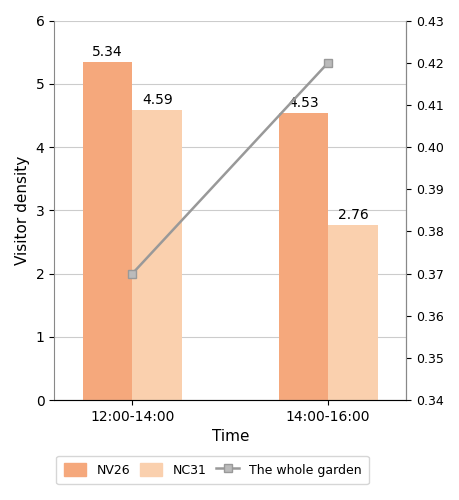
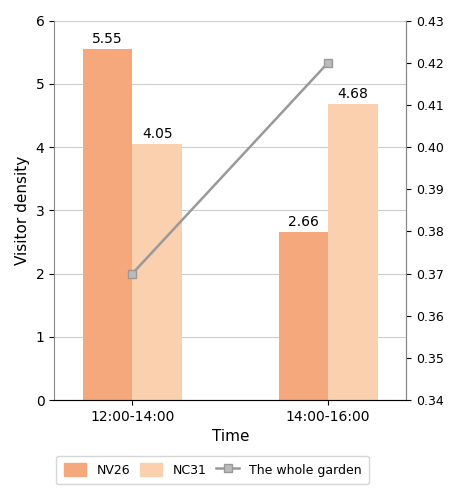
NV26/12:00-14:00: 5.34 -> 5.55
NC31/12:00-14:00: 4.59 -> 4.05
NV26/14:00-16:00: 4.53 -> 2.66
NC31/14:00-16:00: 2.76 -> 4.68
